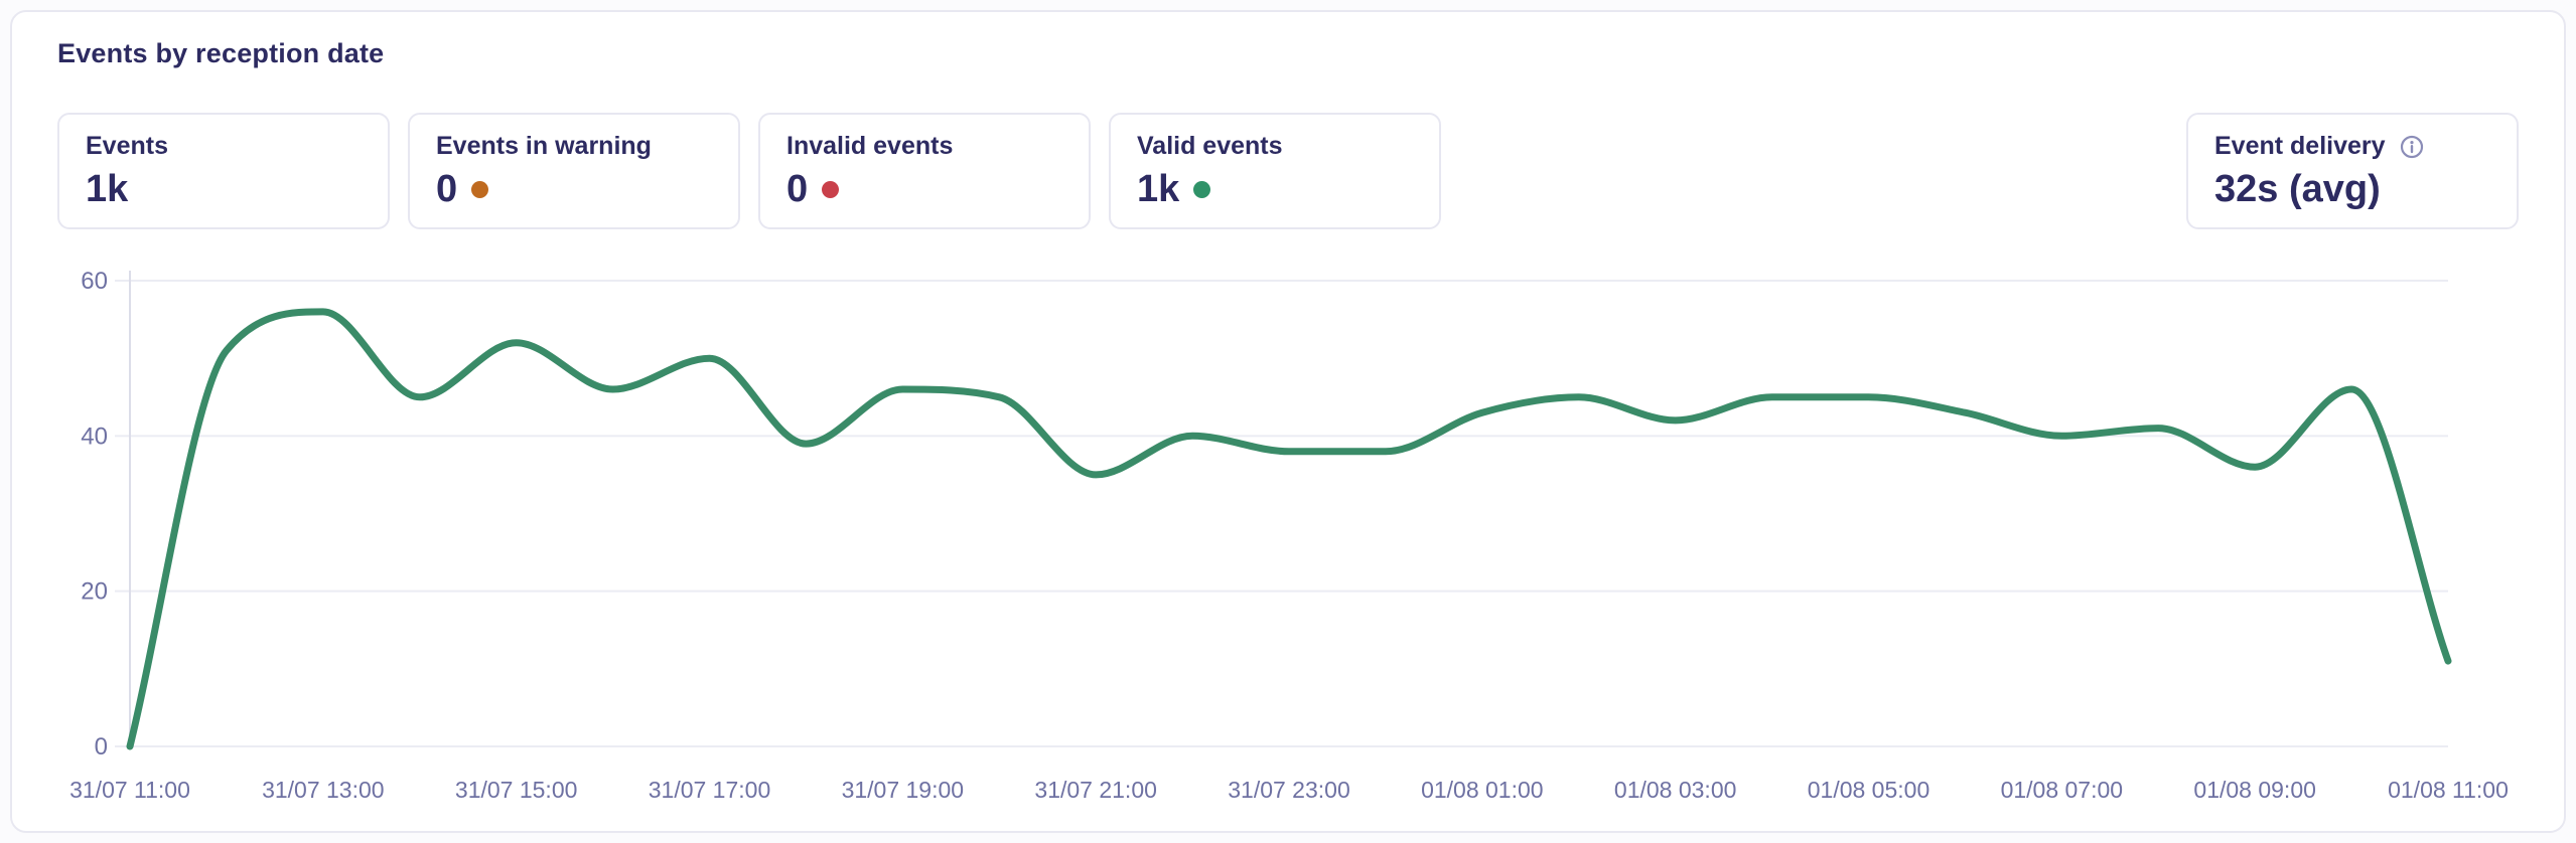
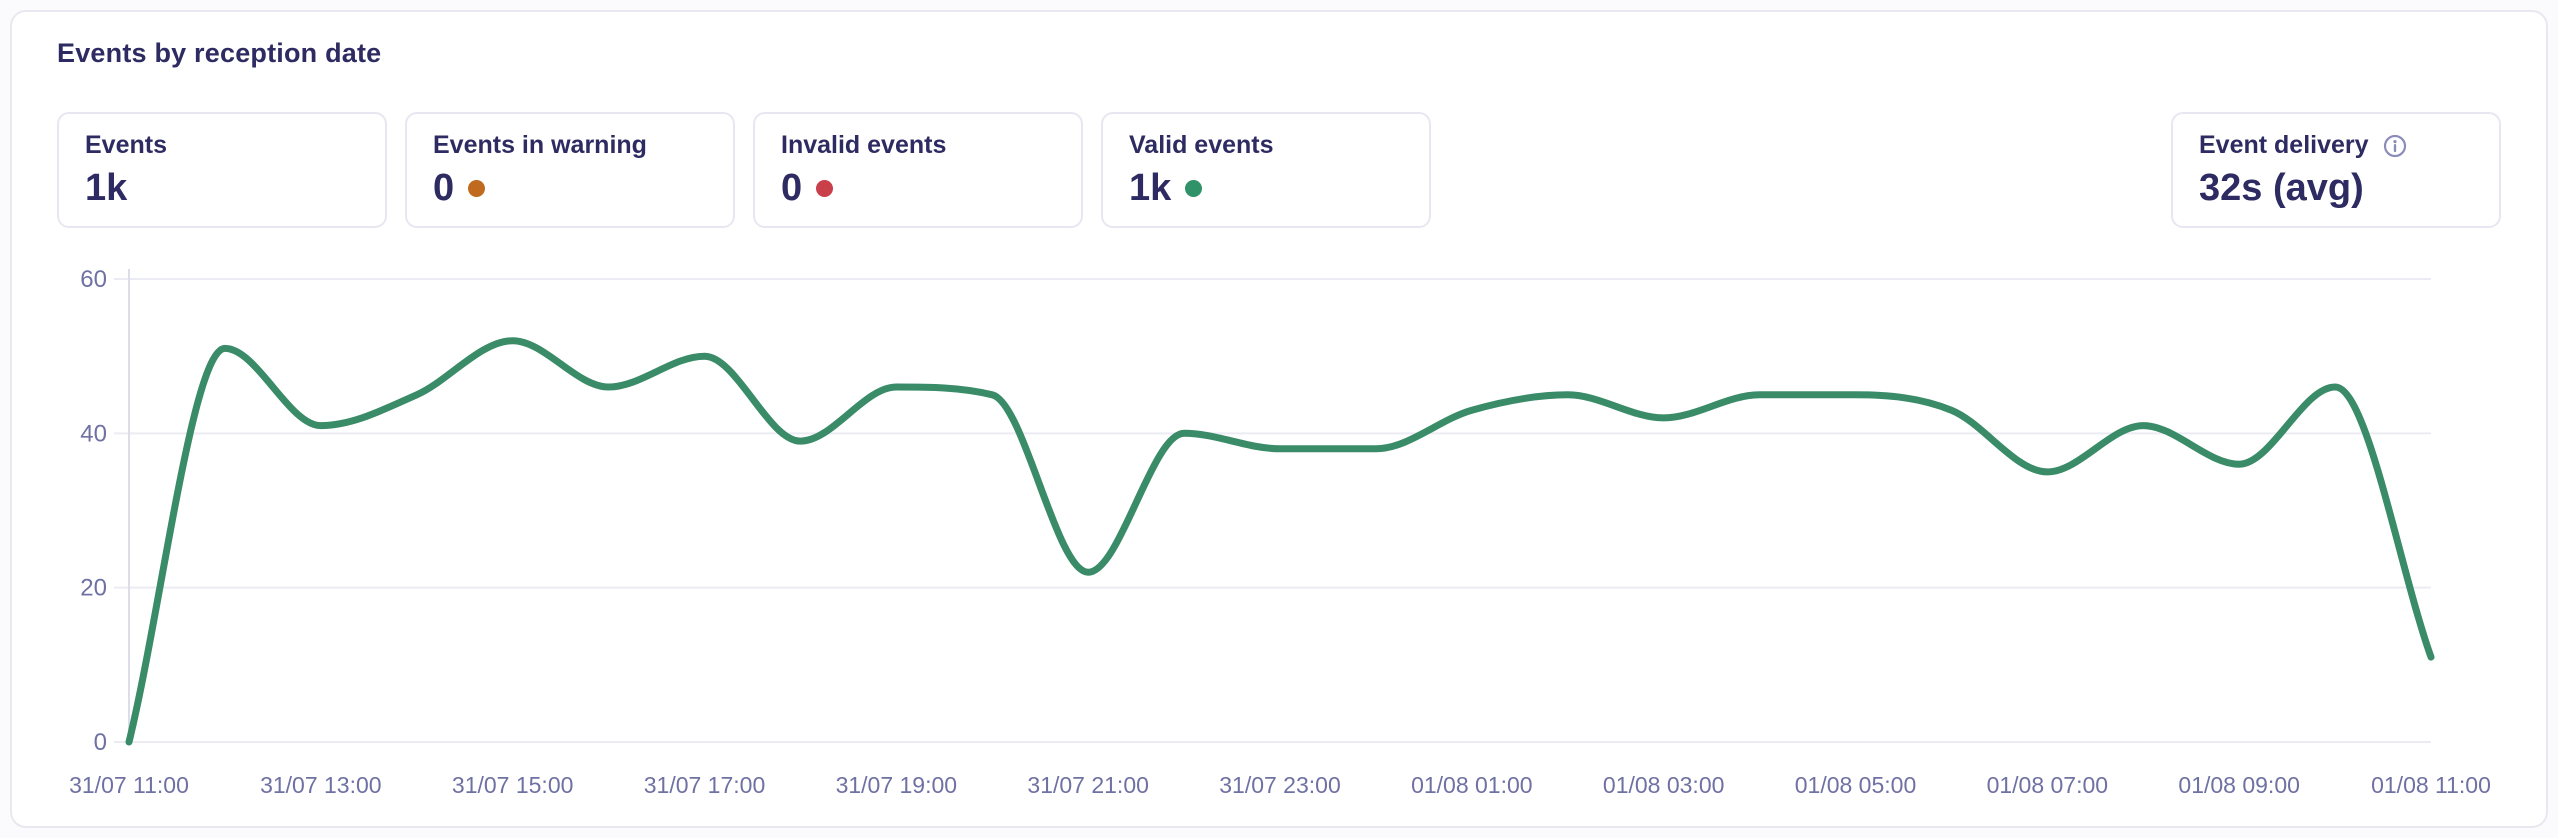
31/07 13:00: 56 -> 41
31/07 21:00: 35 -> 22
01/08 07:00: 40 -> 35
